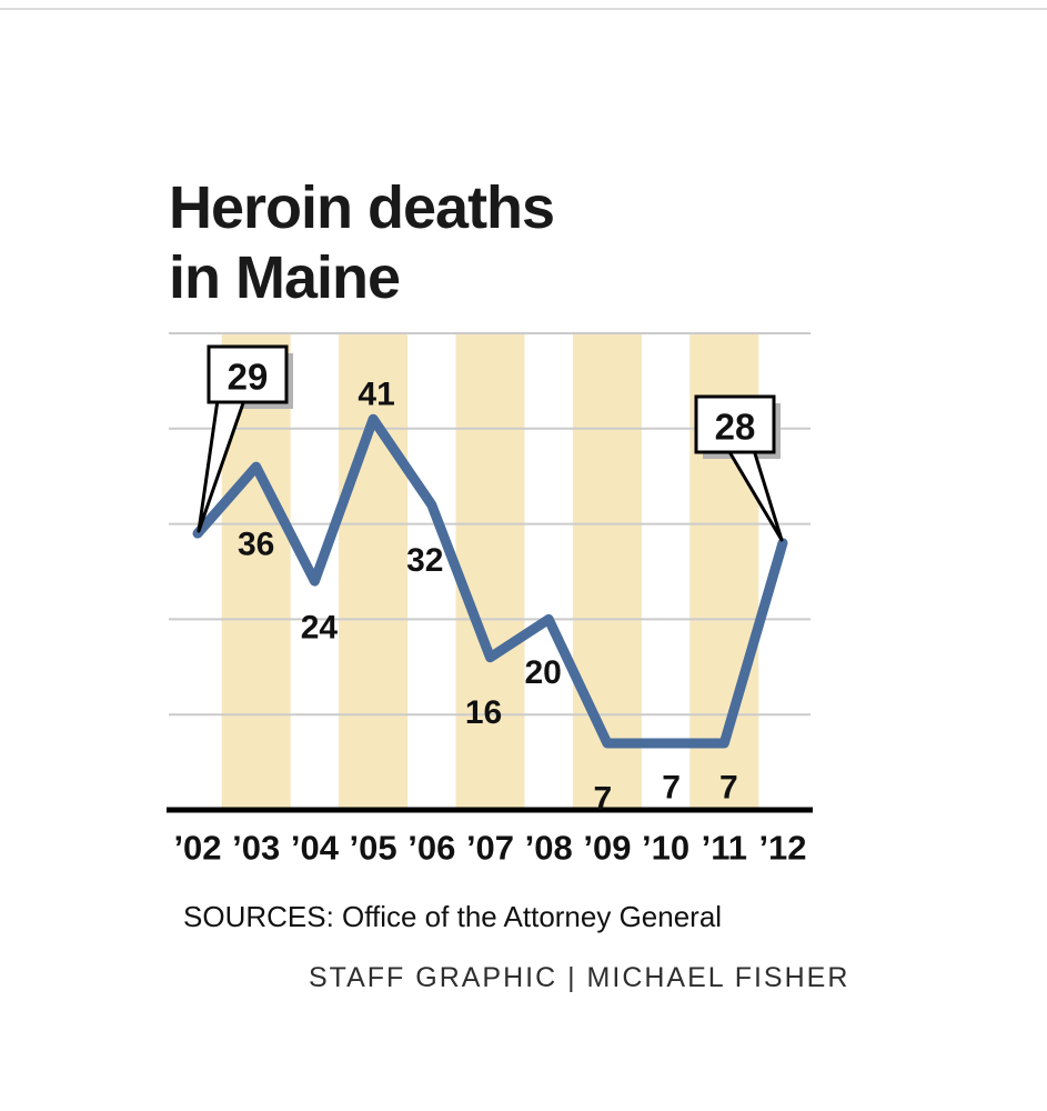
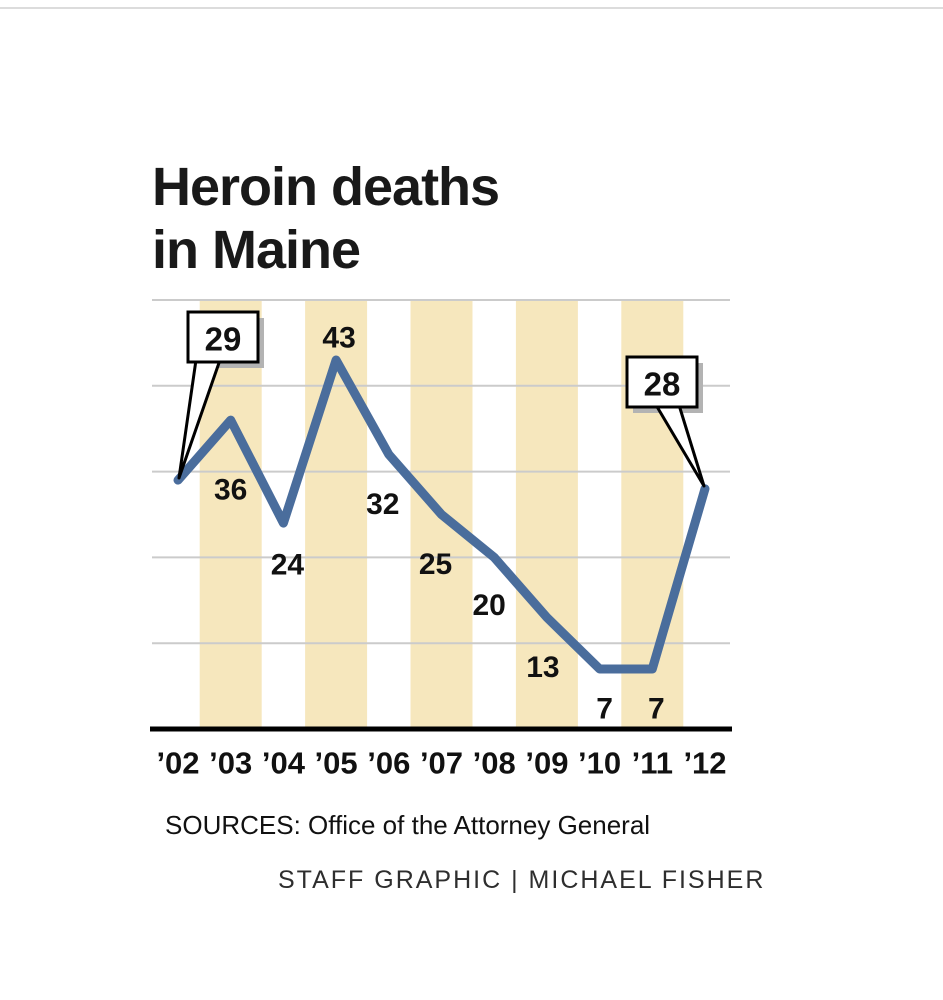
’05: 41 -> 43
’07: 16 -> 25
’09: 7 -> 13
